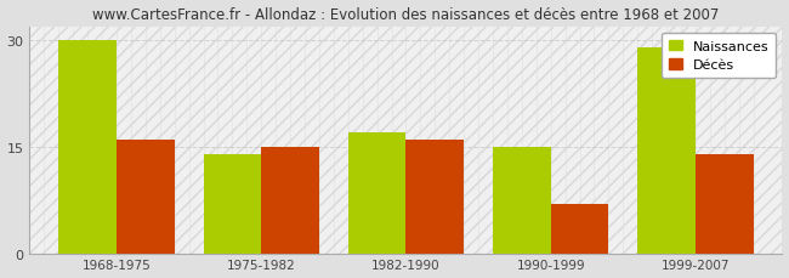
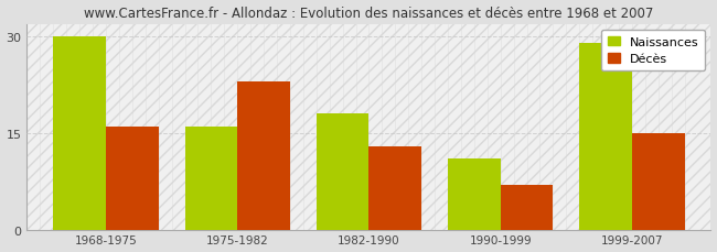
Naissances/1975-1982: 14 -> 16
Décès/1975-1982: 15 -> 23
Naissances/1982-1990: 17 -> 18
Décès/1982-1990: 16 -> 13
Naissances/1990-1999: 15 -> 11
Décès/1999-2007: 14 -> 15
